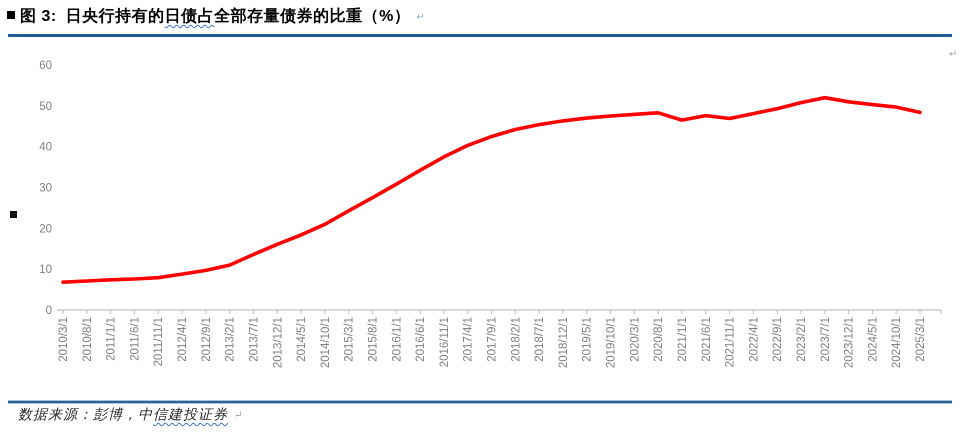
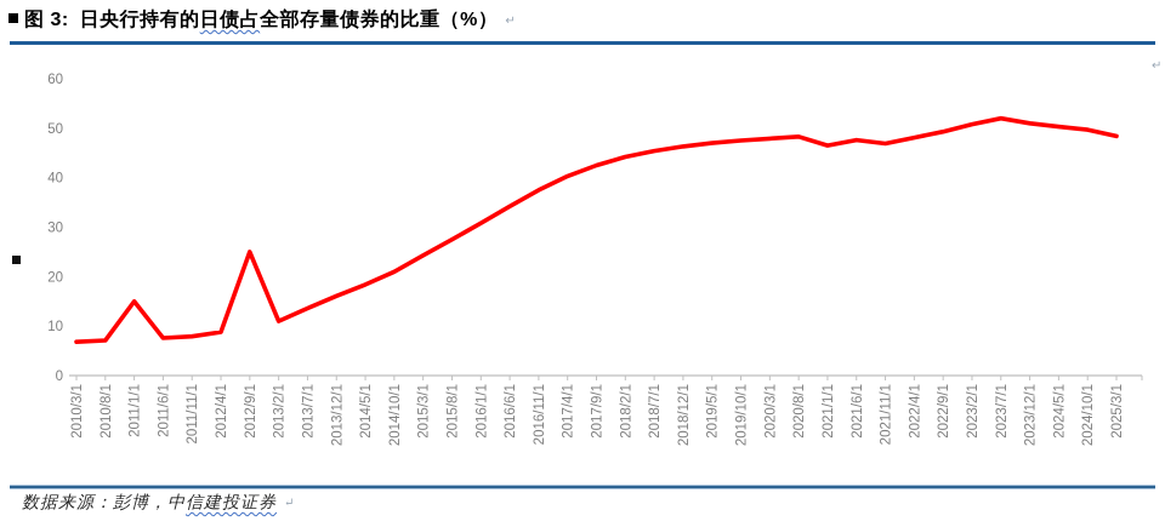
2011/1/1: 7 -> 15
2012/9/1: 10 -> 25
